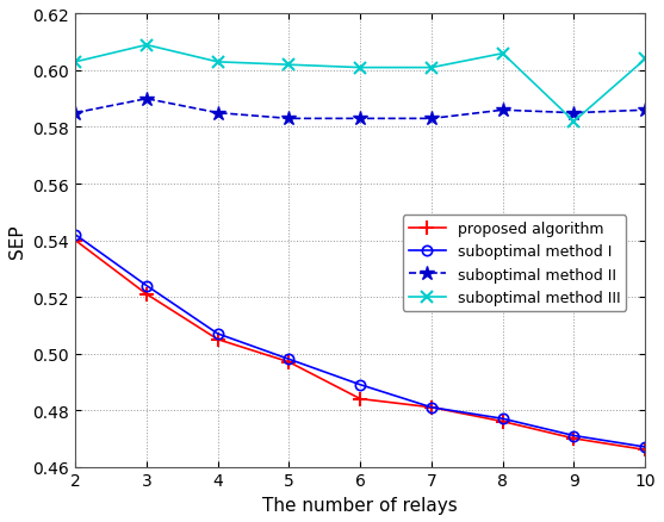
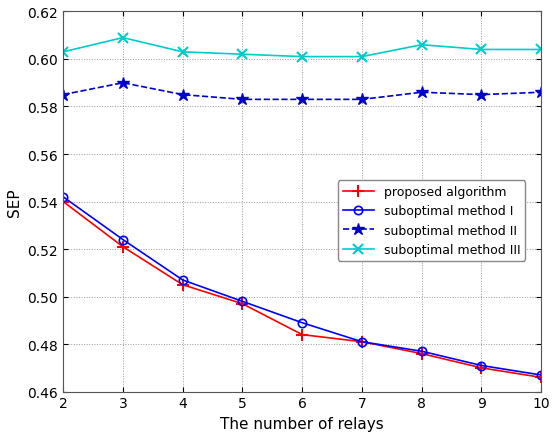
suboptimal method III/9: 0.582 -> 0.604
